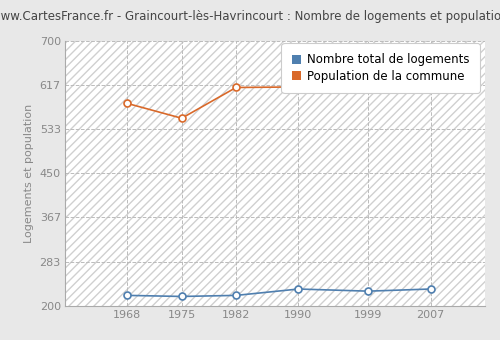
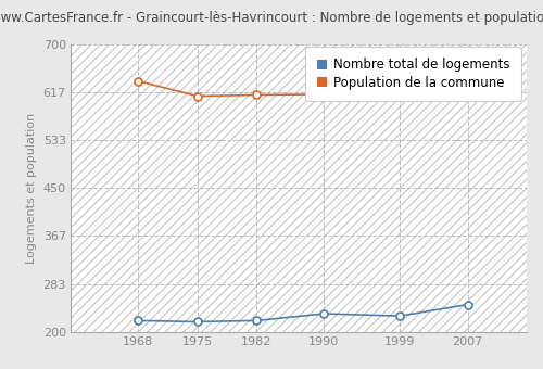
Population de la commune/1968: 582 -> 636
Population de la commune/1975: 554 -> 610
Nombre total de logements/2007: 232 -> 248
